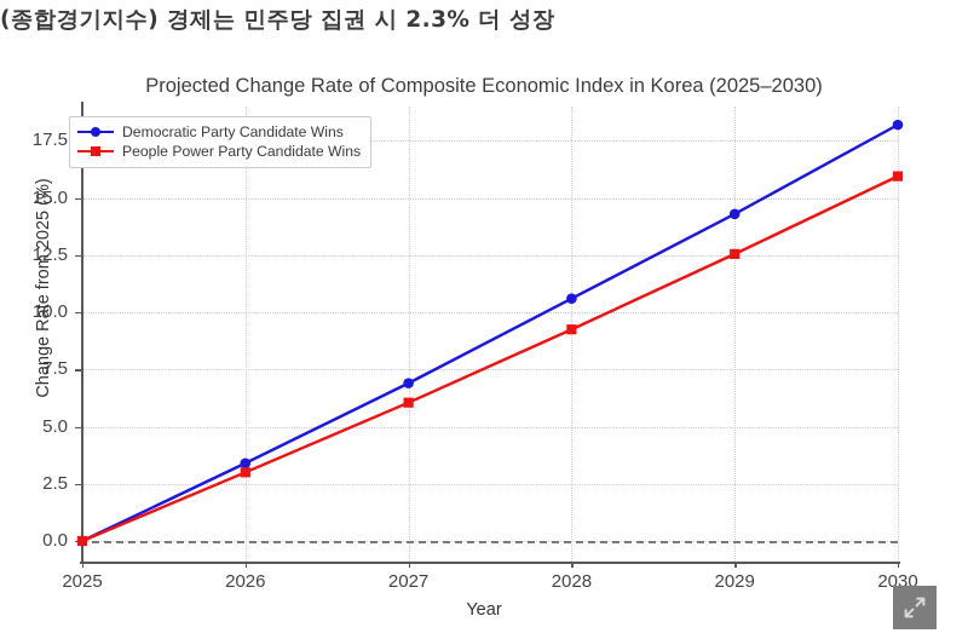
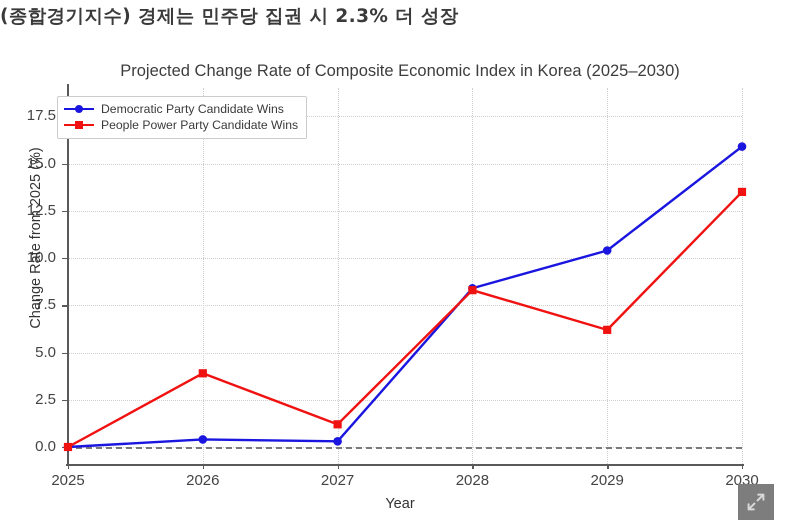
Democratic Party Candidate Wins/2026: 3.4 -> 0.4
People Power Party Candidate Wins/2026: 3.0 -> 3.9
Democratic Party Candidate Wins/2027: 6.9 -> 0.3
People Power Party Candidate Wins/2027: 6.0 -> 1.2
Democratic Party Candidate Wins/2028: 10.6 -> 8.4
People Power Party Candidate Wins/2028: 9.2 -> 8.3
Democratic Party Candidate Wins/2029: 14.3 -> 10.4
People Power Party Candidate Wins/2029: 12.6 -> 6.2
Democratic Party Candidate Wins/2030: 18.2 -> 15.9
People Power Party Candidate Wins/2030: 15.9 -> 13.5
